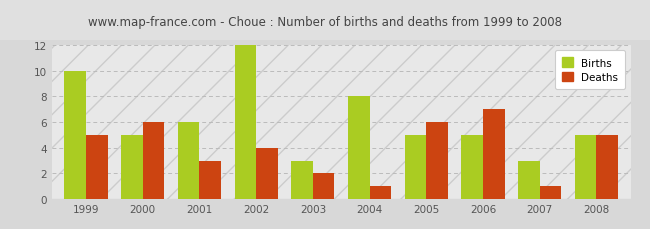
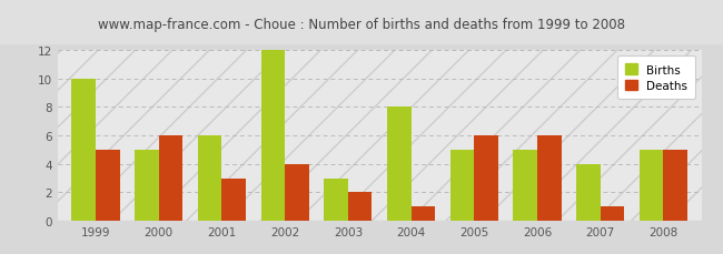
Deaths/2006: 7 -> 6
Births/2007: 3 -> 4
